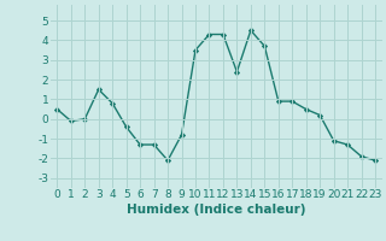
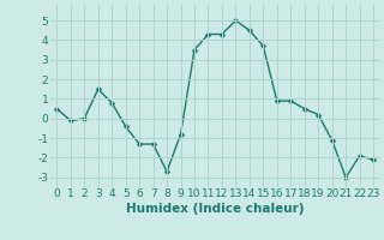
8: -2.1 -> -2.7
13: 2.4 -> 5.0
21: -1.3 -> -3.0
